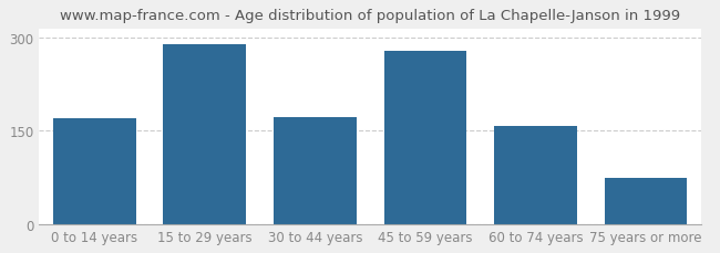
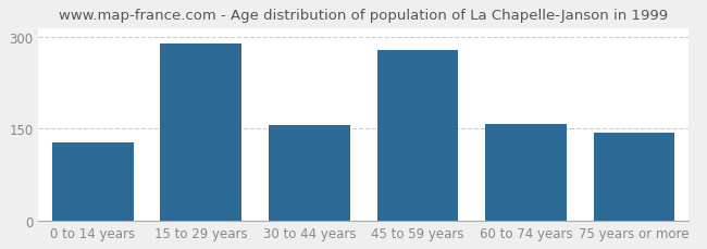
0 to 14 years: 170 -> 128
30 to 44 years: 172 -> 156
75 years or more: 75 -> 144
